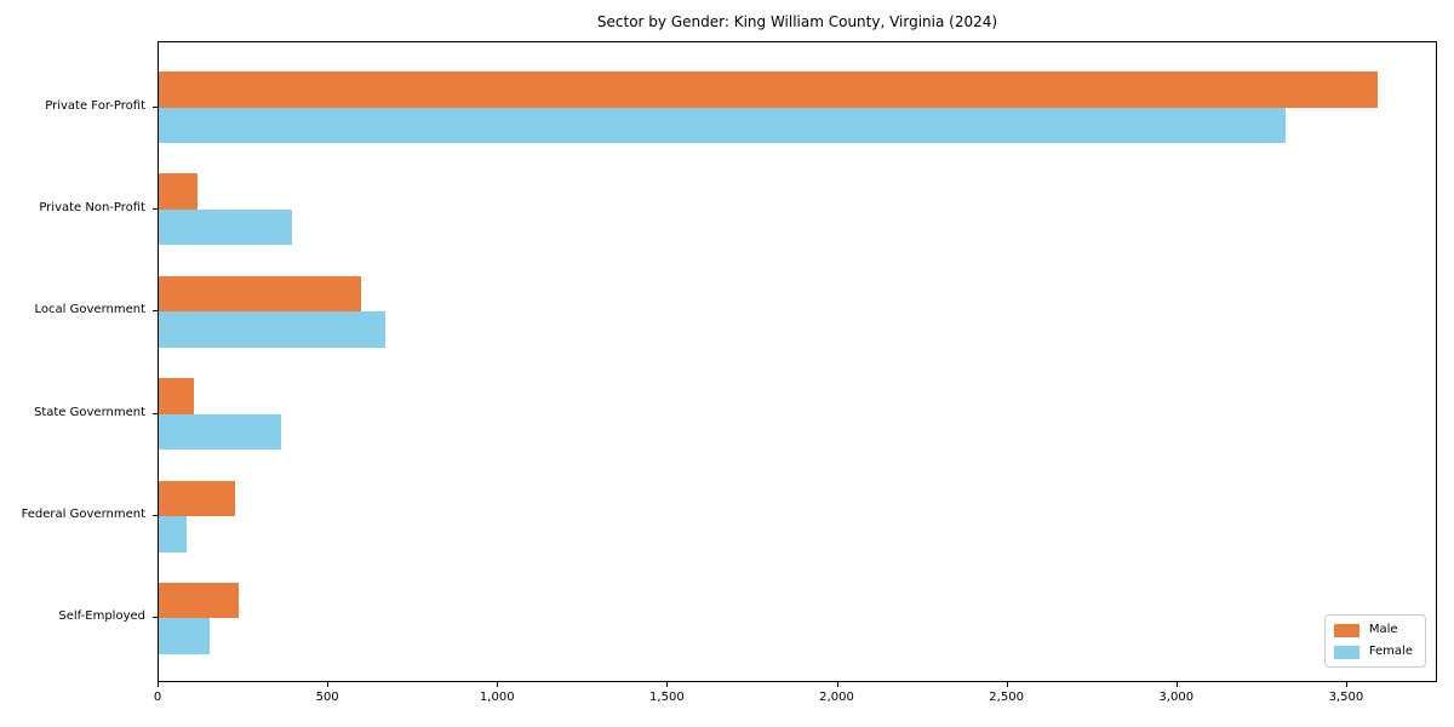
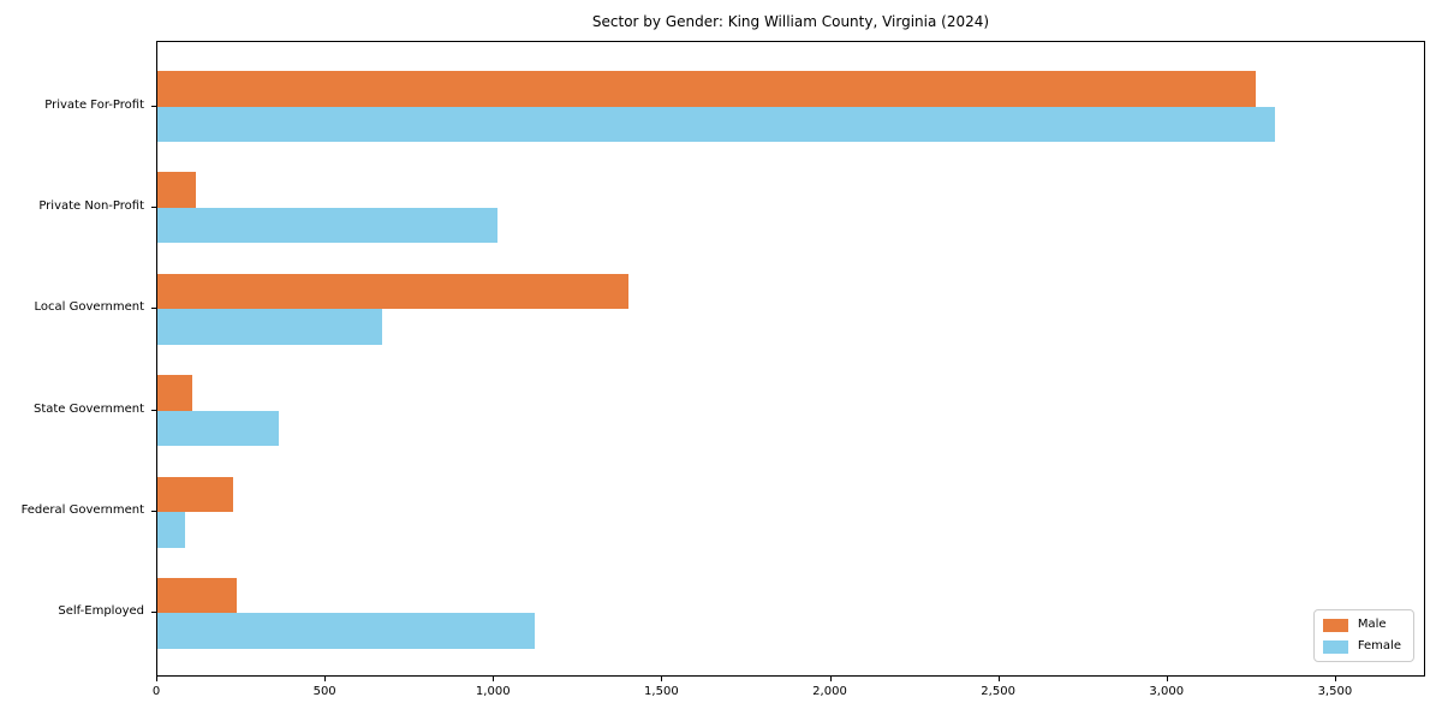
Male/Private For-Profit: 3590 -> 3260
Female/Private Non-Profit: 390 -> 1010
Male/Local Government: 600 -> 1400
Female/Self-Employed: 150 -> 1120
